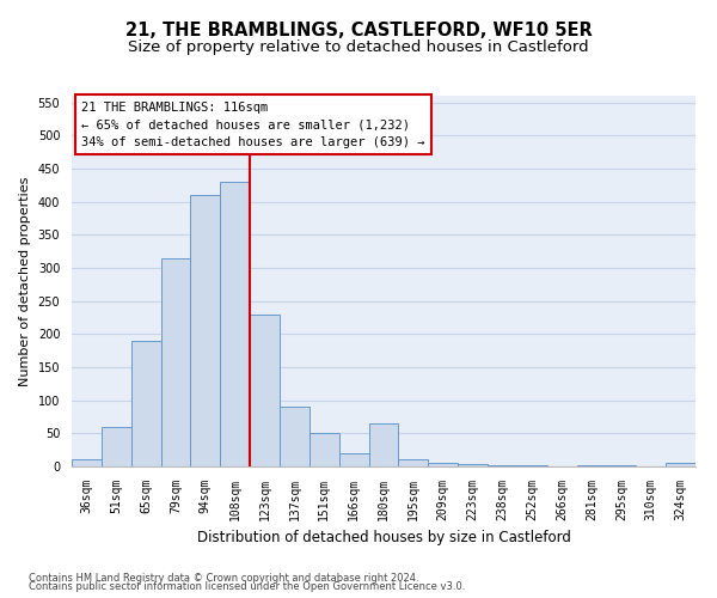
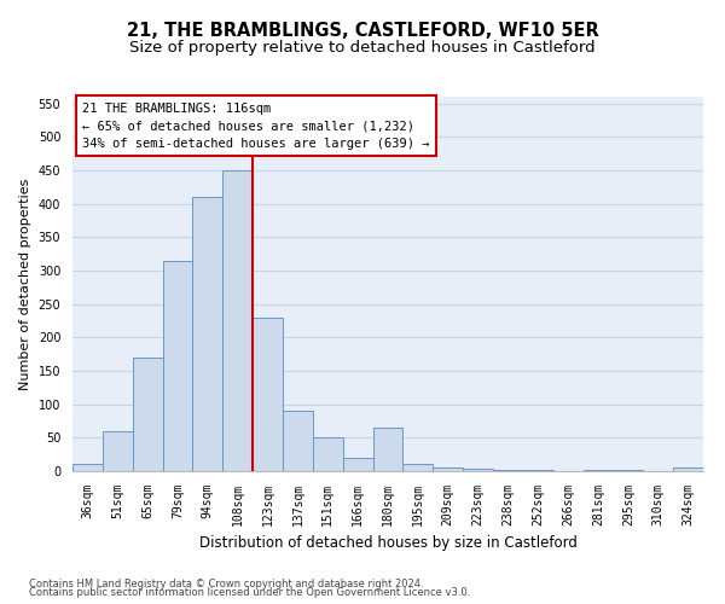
65sqm: 190 -> 170
108sqm: 430 -> 450
